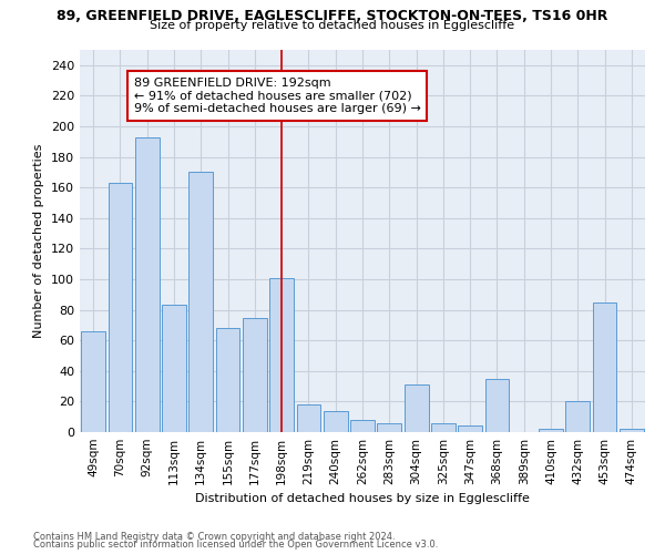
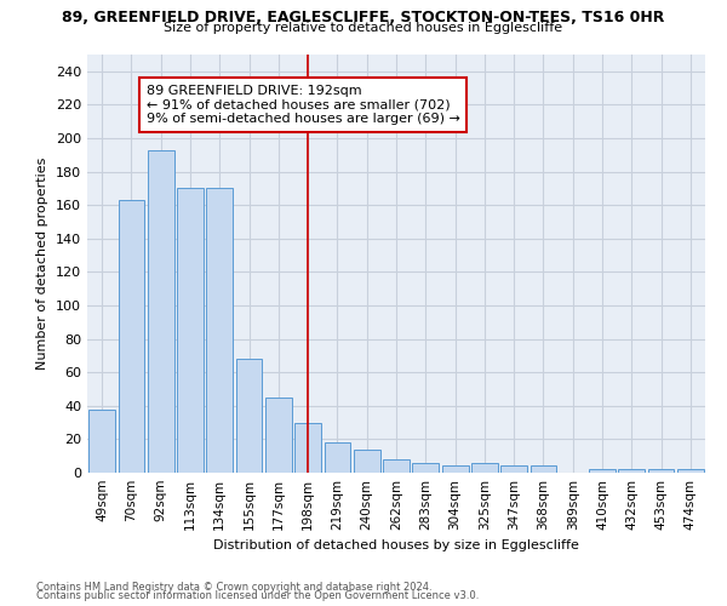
49sqm: 66 -> 38
113sqm: 83 -> 170
177sqm: 75 -> 45
198sqm: 101 -> 30
304sqm: 31 -> 4
368sqm: 35 -> 4
432sqm: 20 -> 2
453sqm: 85 -> 2
